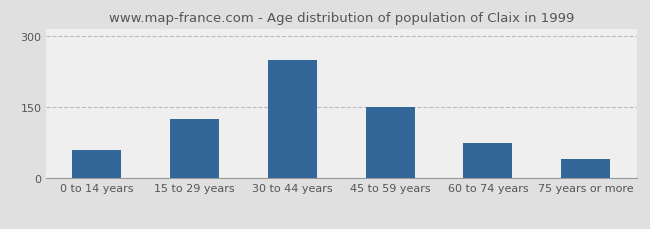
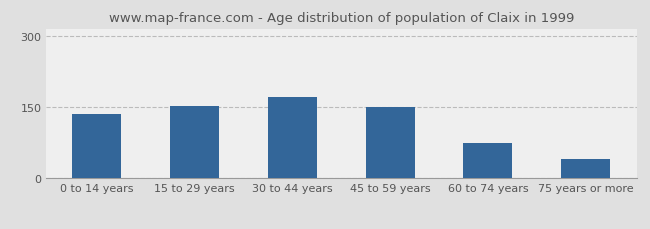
0 to 14 years: 60 -> 135
15 to 29 years: 125 -> 152
30 to 44 years: 250 -> 172
